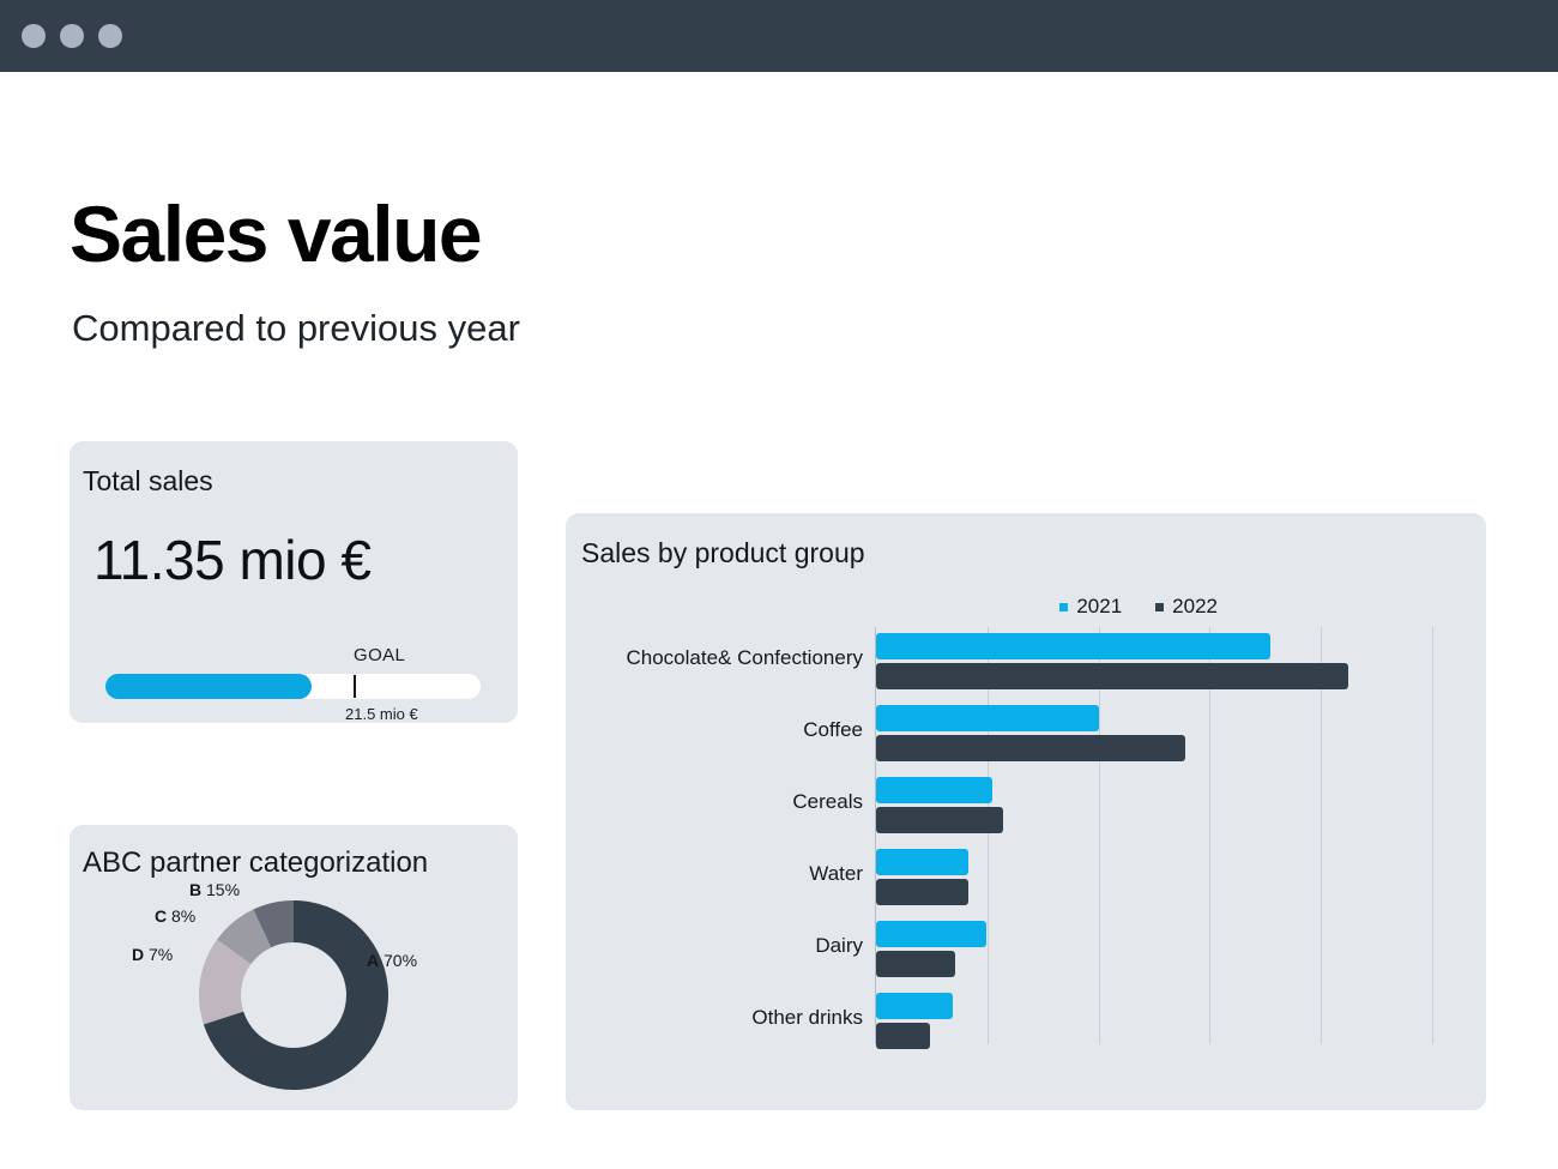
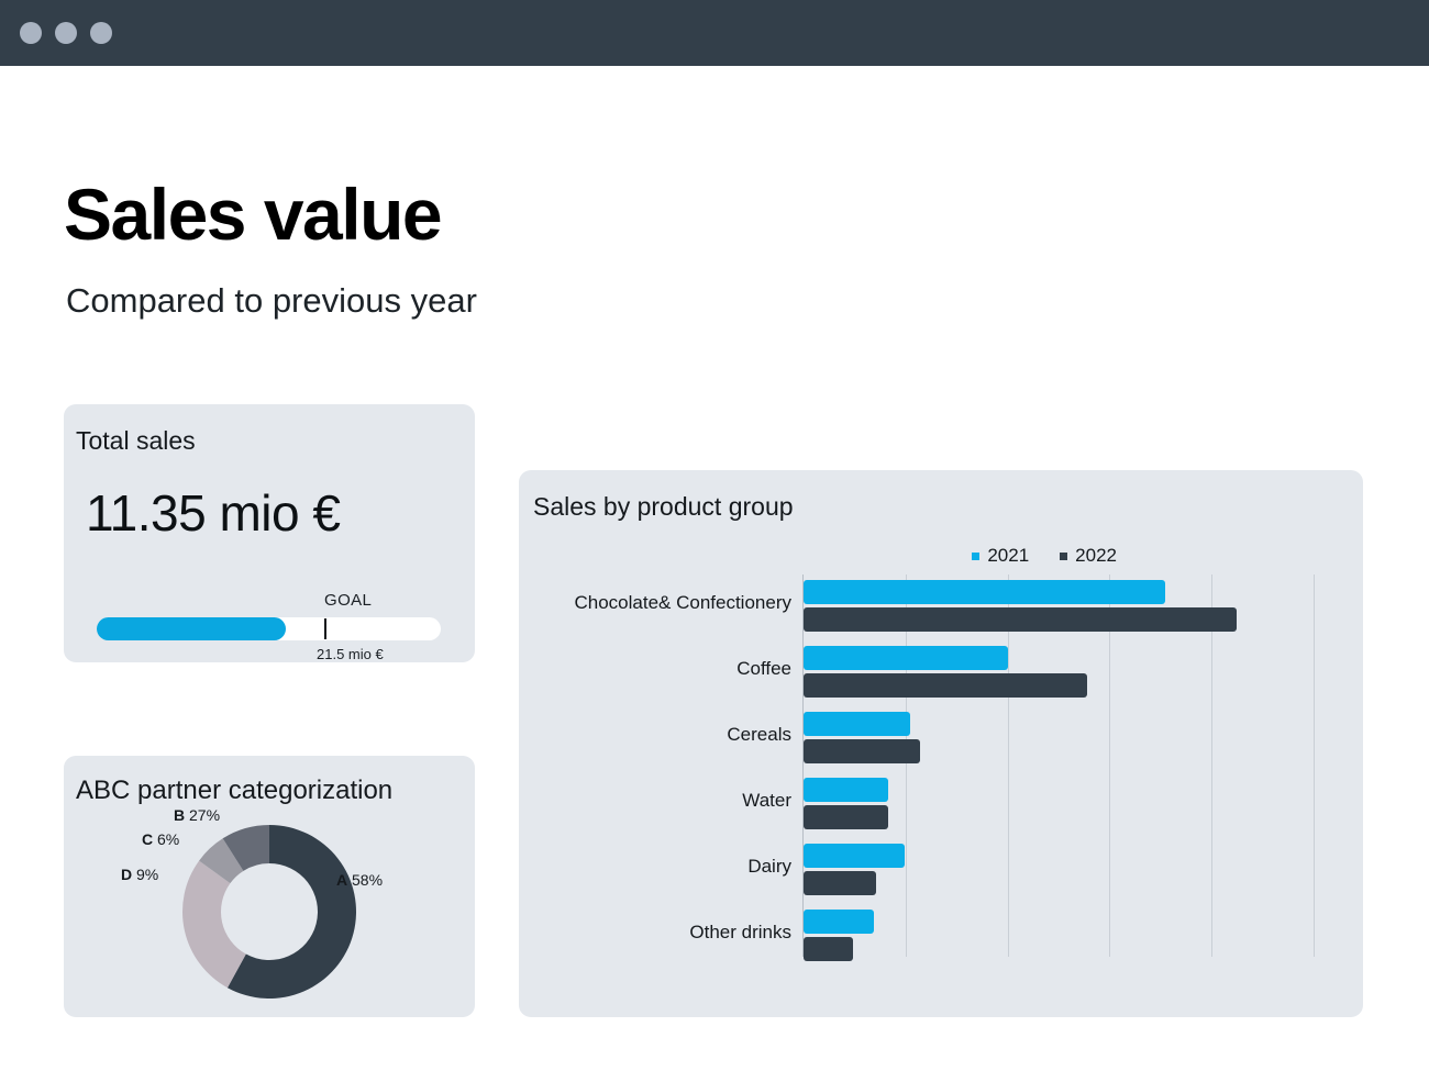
ABC partner categorization/A: 70% -> 58%
ABC partner categorization/B: 15% -> 27%
ABC partner categorization/C: 8% -> 6%
ABC partner categorization/D: 7% -> 9%
